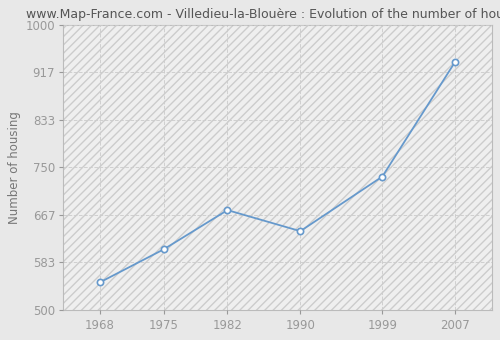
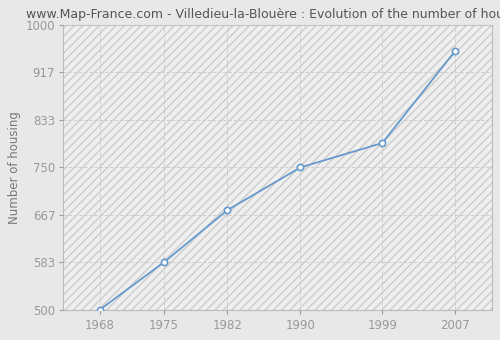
1968: 548 -> 500
1975: 606 -> 583
1990: 638 -> 750
1999: 734 -> 793
2007: 936 -> 955
